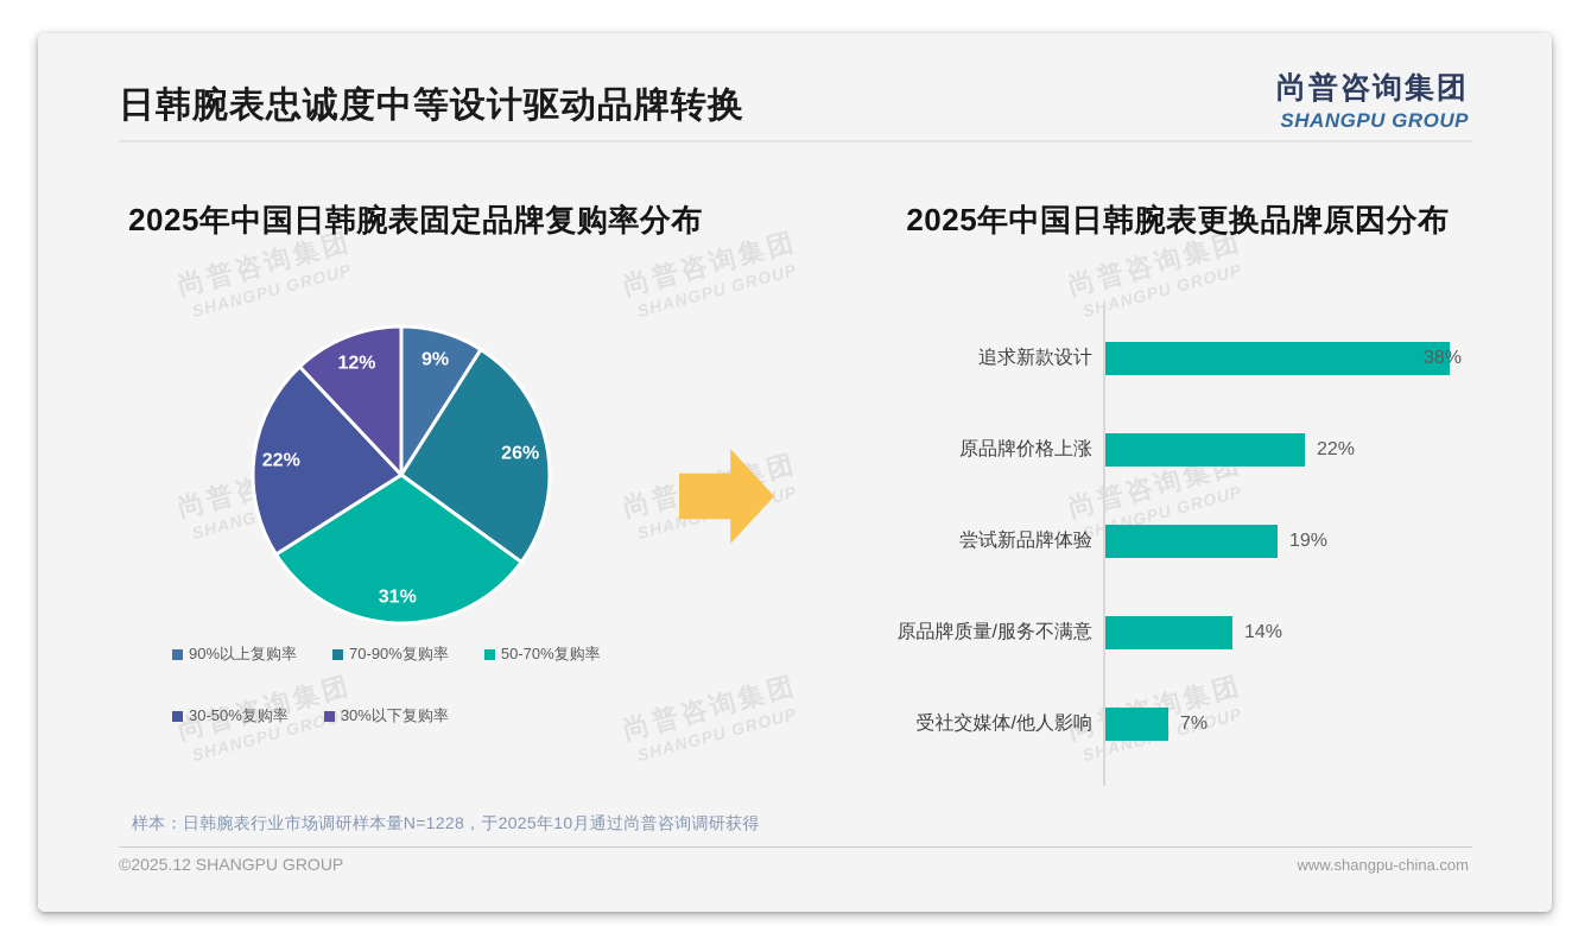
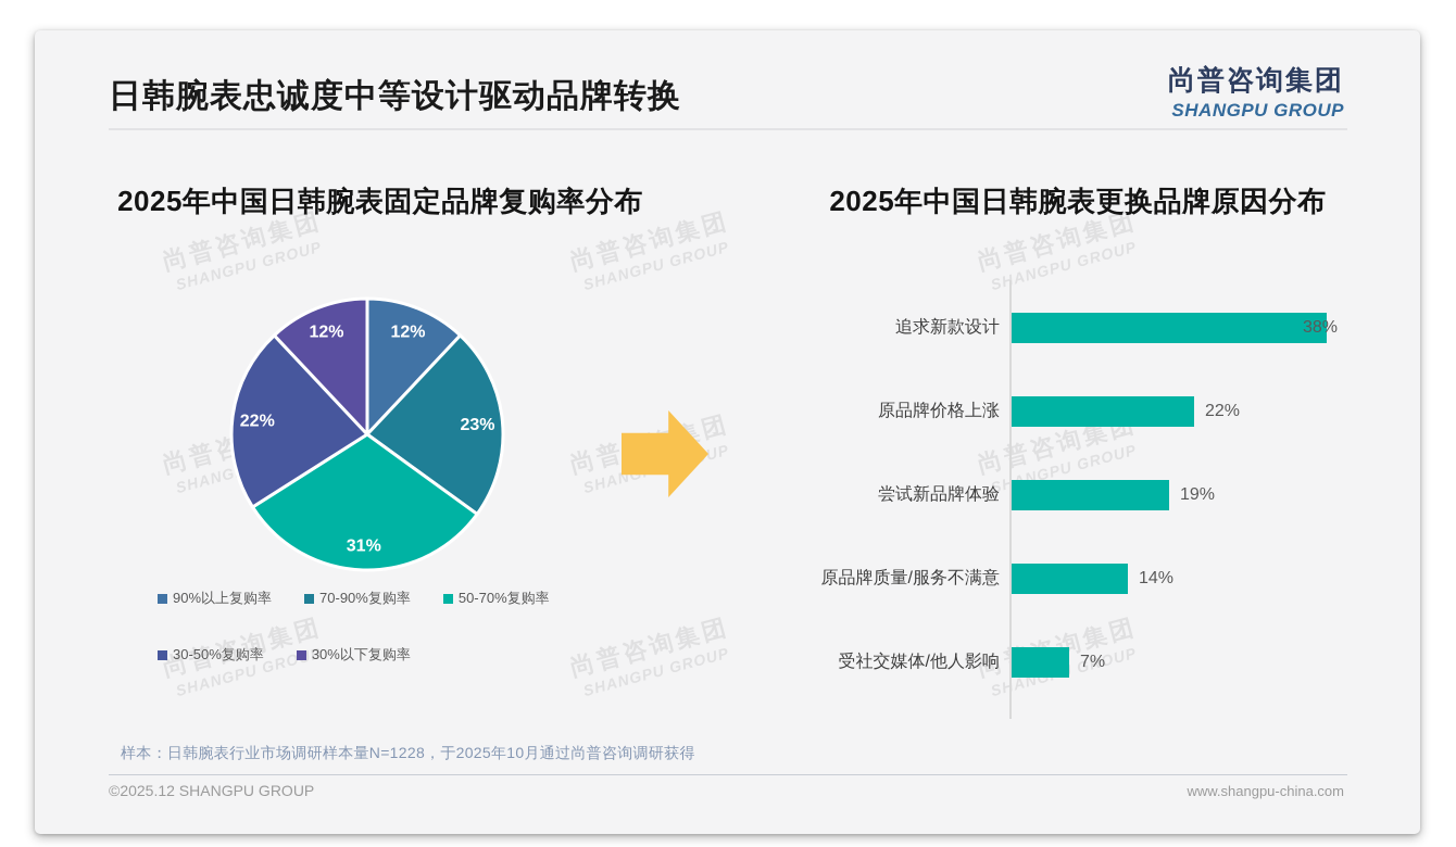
2025年中国日韩腕表固定品牌复购率分布/90%以上复购率: 9% -> 12%
2025年中国日韩腕表固定品牌复购率分布/70-90%复购率: 26% -> 23%
